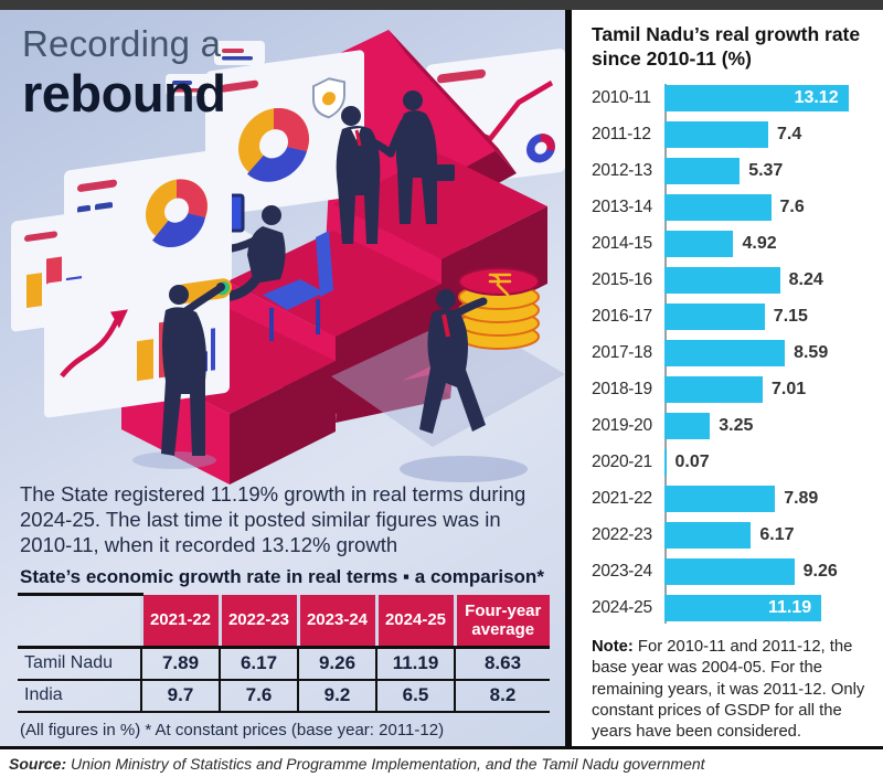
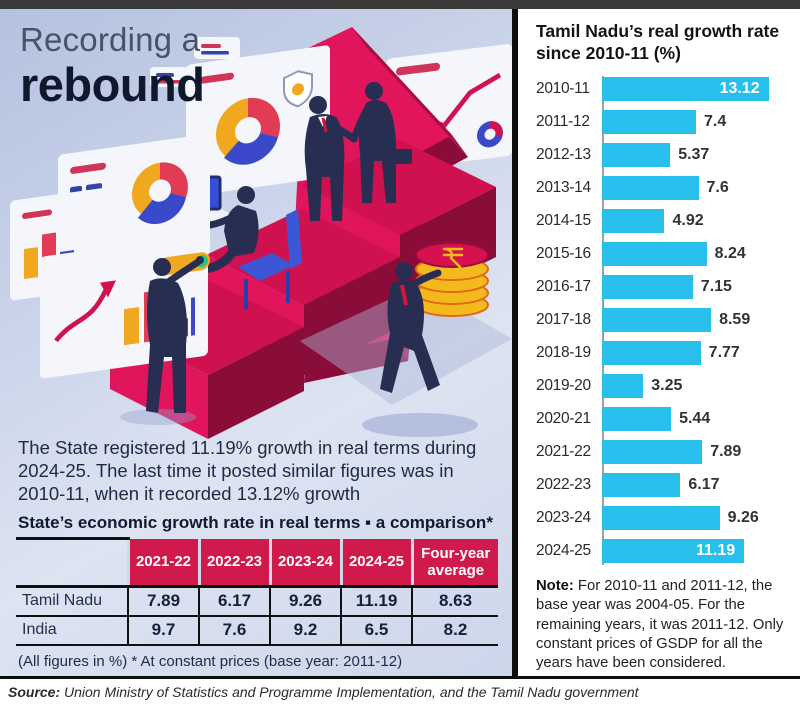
Tamil Nadu’s real growth rate since 2010-11 (%)/2018-19: 7.01 -> 7.77
Tamil Nadu’s real growth rate since 2010-11 (%)/2020-21: 0.07 -> 5.44
